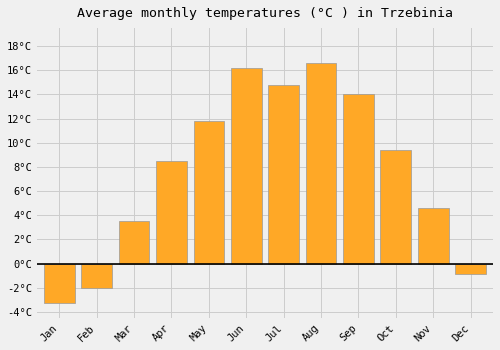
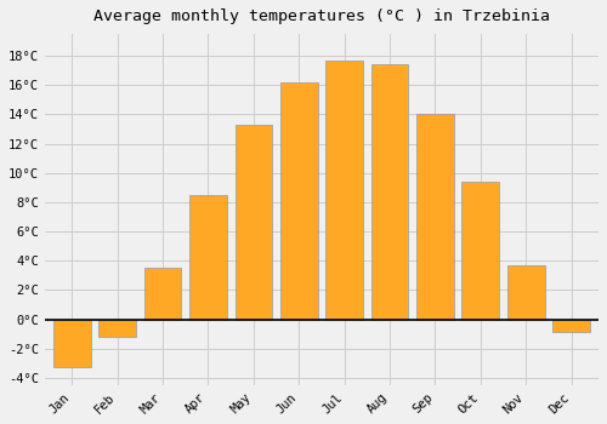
Feb: -2.0°C -> -1.2°C
May: 11.8°C -> 13.3°C
Jul: 14.8°C -> 17.7°C
Aug: 16.6°C -> 17.4°C
Nov: 4.6°C -> 3.7°C
